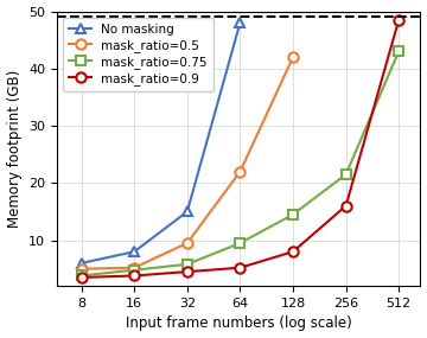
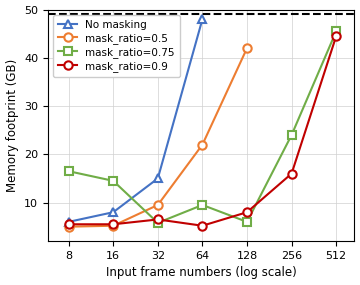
mask_ratio=0.75/8: 3.8 -> 16.5
mask_ratio=0.9/8: 3.5 -> 5.5
mask_ratio=0.75/16: 4.8 -> 14.5
mask_ratio=0.9/16: 3.8 -> 5.5
mask_ratio=0.9/32: 4.5 -> 6.5
mask_ratio=0.75/128: 14.5 -> 6.0
mask_ratio=0.75/256: 21.5 -> 24.0
mask_ratio=0.75/512: 43.0 -> 45.5
mask_ratio=0.9/512: 48.5 -> 44.5
